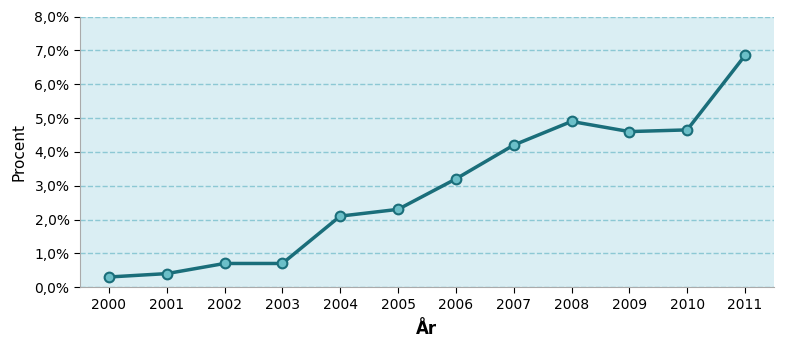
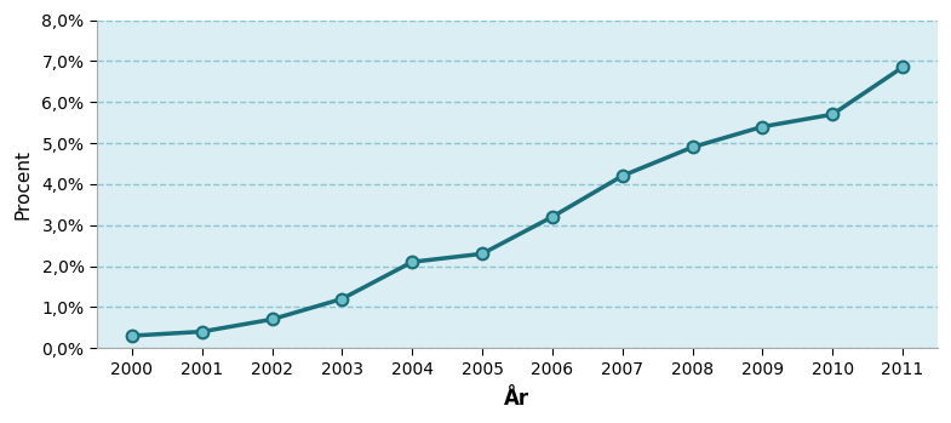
2003: 0,70% -> 1,20%
2009: 4,60% -> 5,40%
2010: 4,65% -> 5,70%
